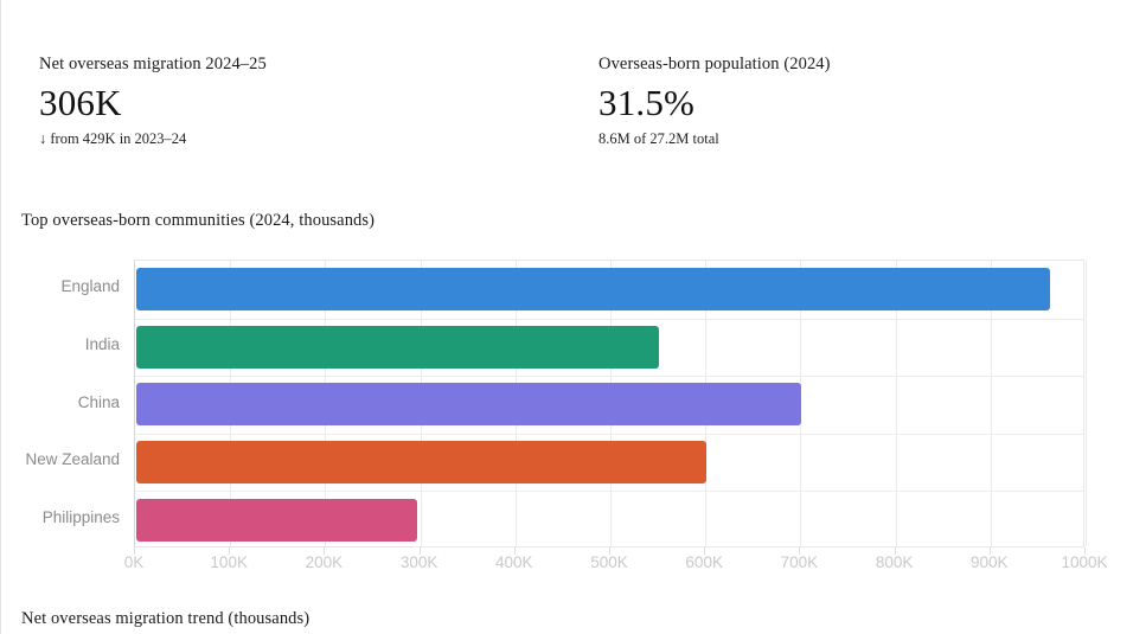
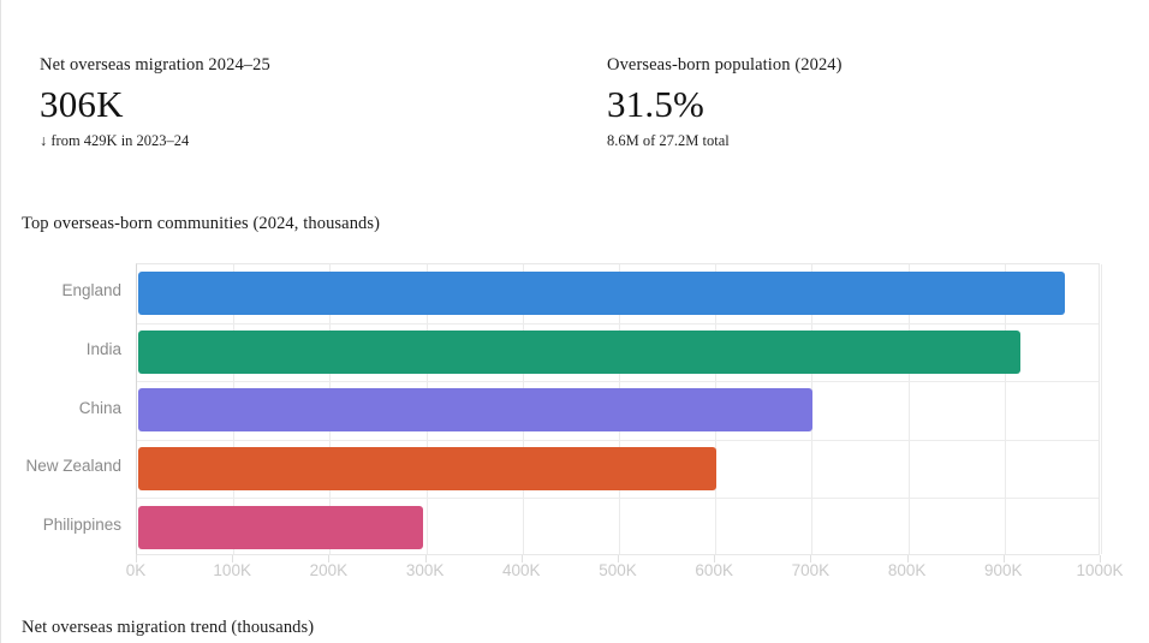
India: 550K -> 920K
